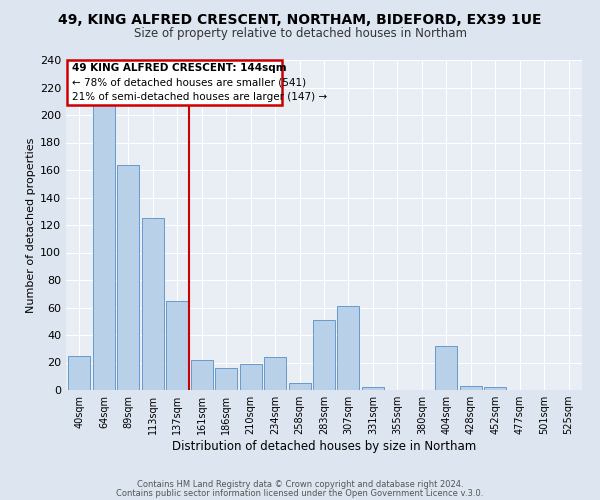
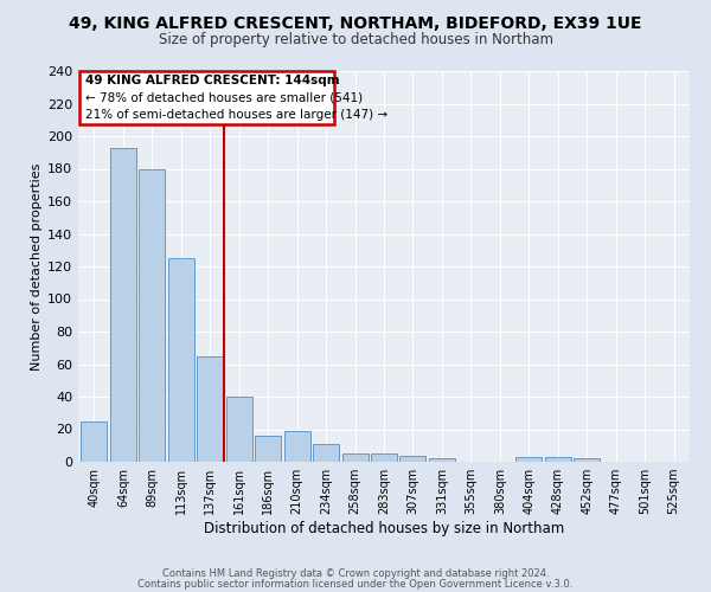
64sqm: 208 -> 193
89sqm: 164 -> 180
161sqm: 22 -> 40
234sqm: 24 -> 11
283sqm: 51 -> 5
307sqm: 61 -> 4
404sqm: 32 -> 3
